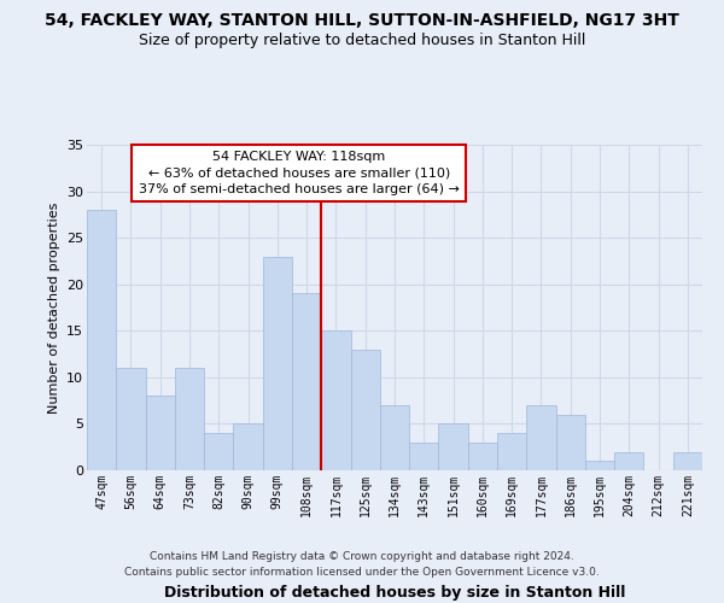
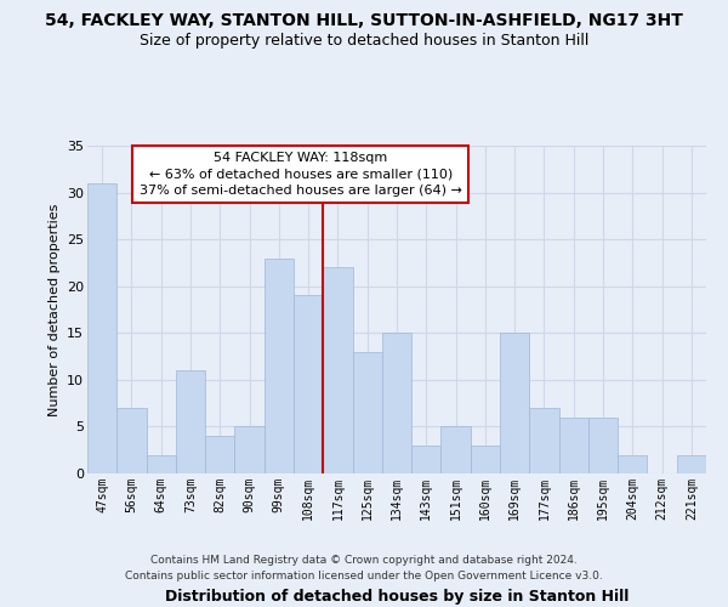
47sqm: 28 -> 31
56sqm: 11 -> 7
64sqm: 8 -> 2
117sqm: 15 -> 22
134sqm: 7 -> 15
169sqm: 4 -> 15
195sqm: 1 -> 6
